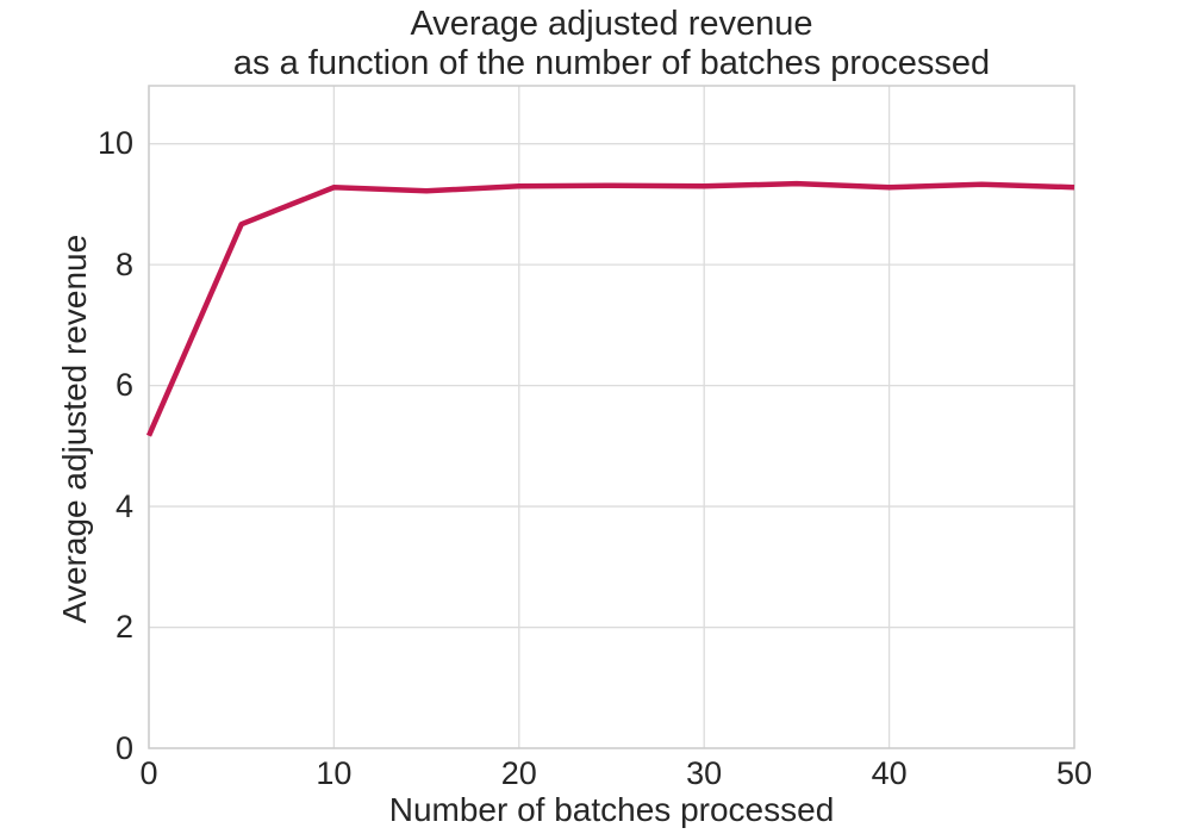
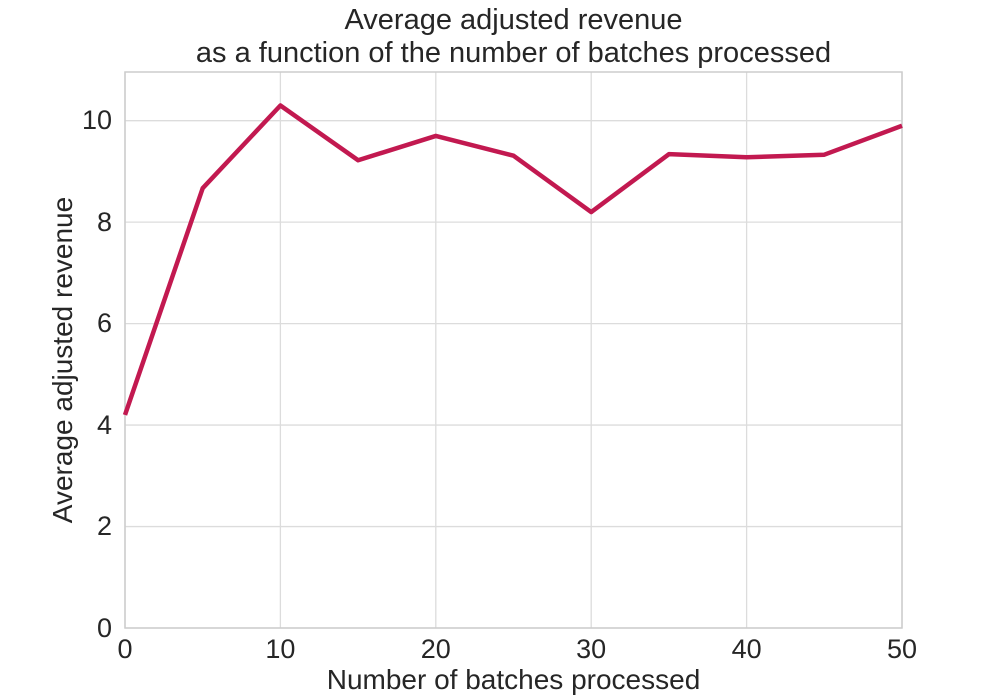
0: 5.2 -> 4.2
10: 9.3 -> 10.3
20: 9.3 -> 9.7
30: 9.3 -> 8.2
50: 9.3 -> 9.9
